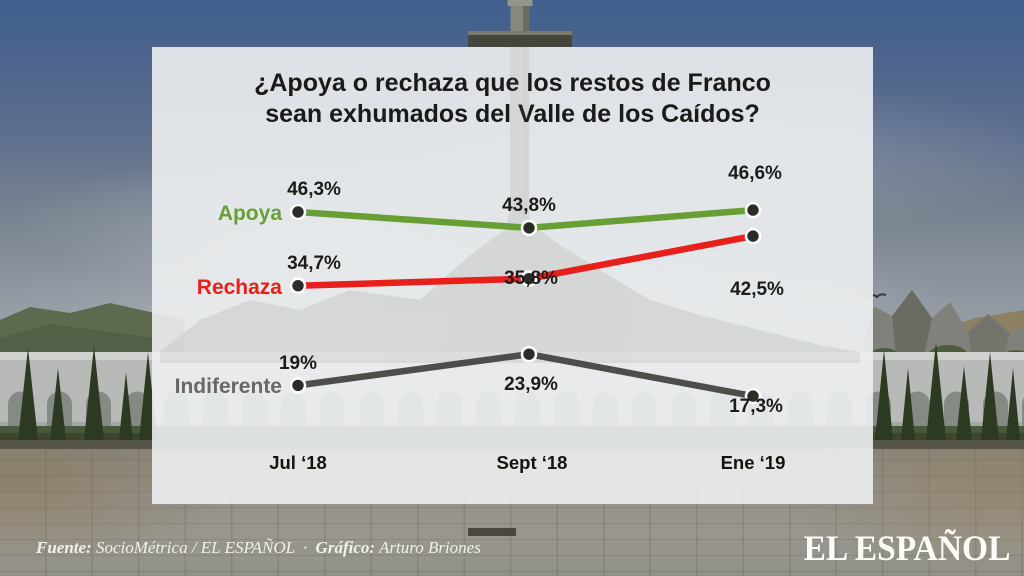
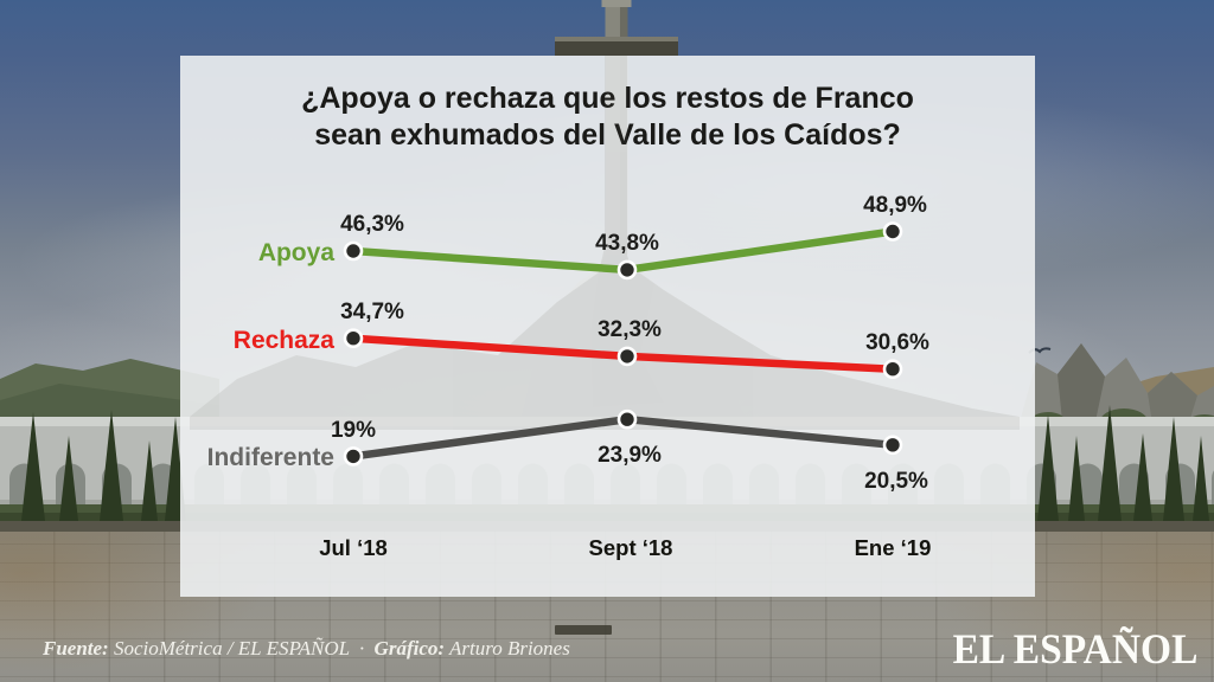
Rechaza/Sept ‘18: 35,8% -> 32,3%
Apoya/Ene ‘19: 46,6% -> 48,9%
Rechaza/Ene ‘19: 42,5% -> 30,6%
Indiferente/Ene ‘19: 17,3% -> 20,5%
